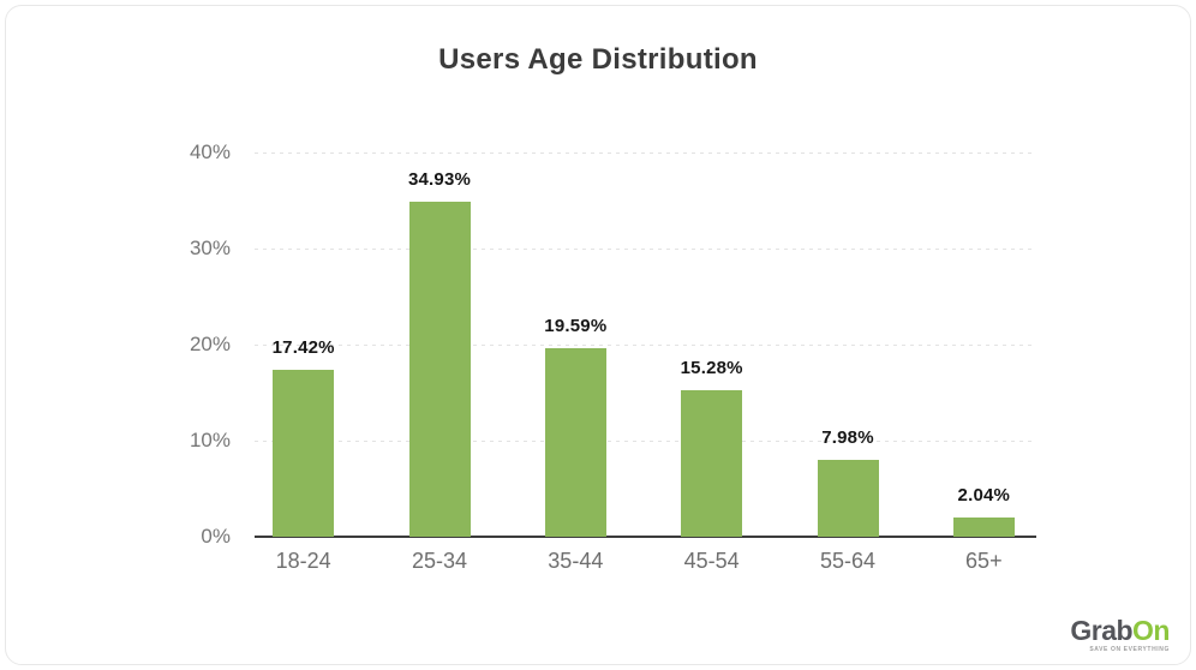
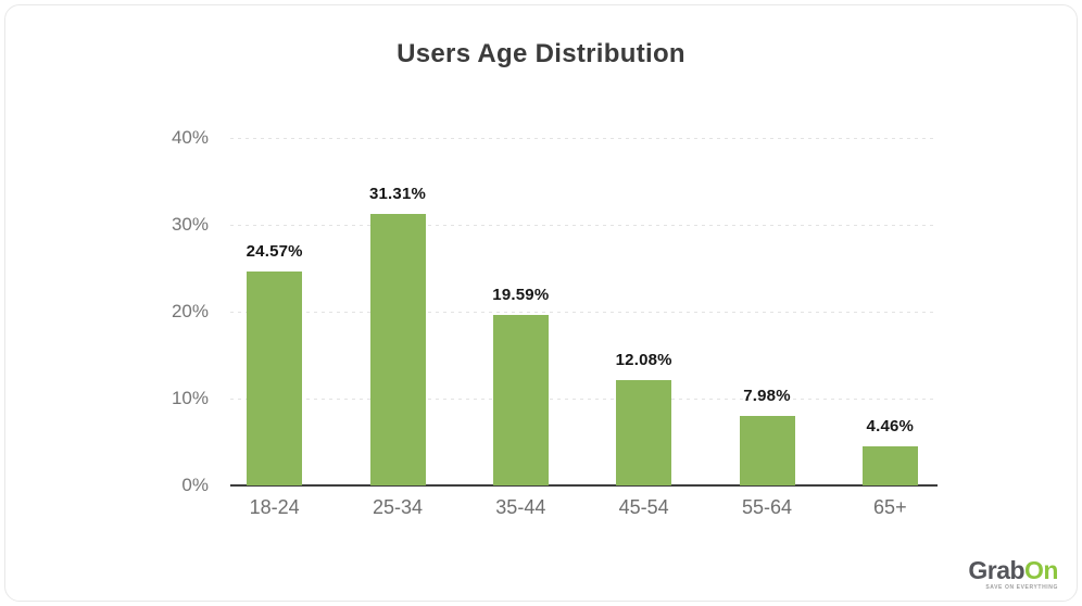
18-24: 17.42% -> 24.57%
25-34: 34.93% -> 31.31%
45-54: 15.28% -> 12.08%
65+: 2.04% -> 4.46%
